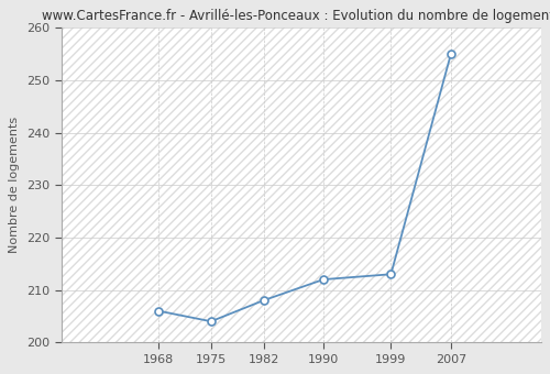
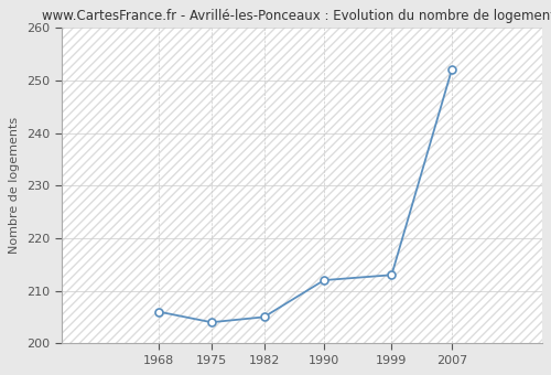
1982: 208 -> 205
2007: 255 -> 252
